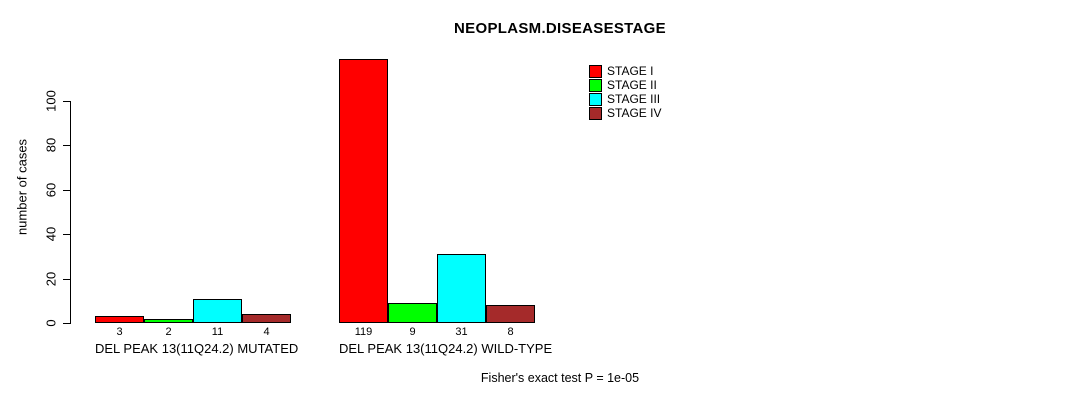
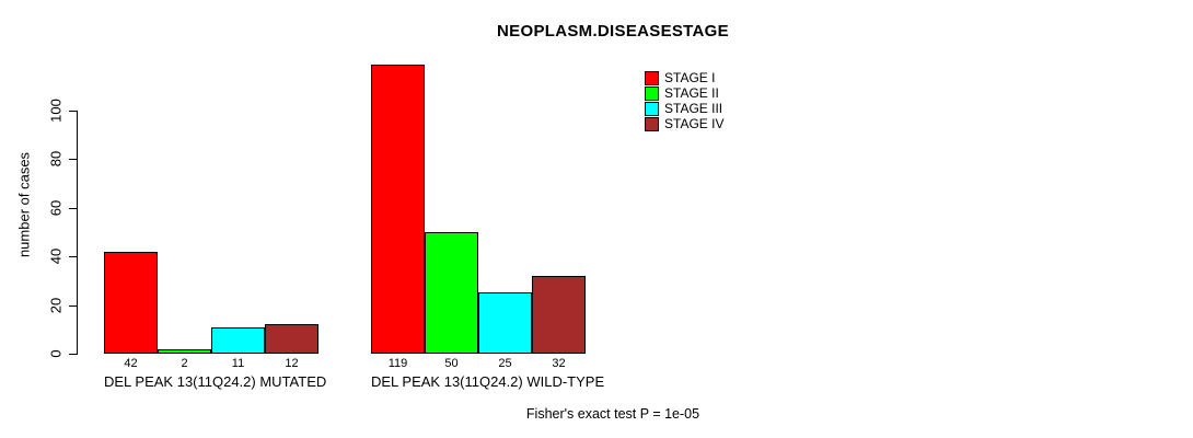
STAGE I/DEL PEAK 13(11Q24.2) MUTATED: 3 -> 42
STAGE IV/DEL PEAK 13(11Q24.2) MUTATED: 4 -> 12
STAGE II/DEL PEAK 13(11Q24.2) WILD-TYPE: 9 -> 50
STAGE III/DEL PEAK 13(11Q24.2) WILD-TYPE: 31 -> 25
STAGE IV/DEL PEAK 13(11Q24.2) WILD-TYPE: 8 -> 32
